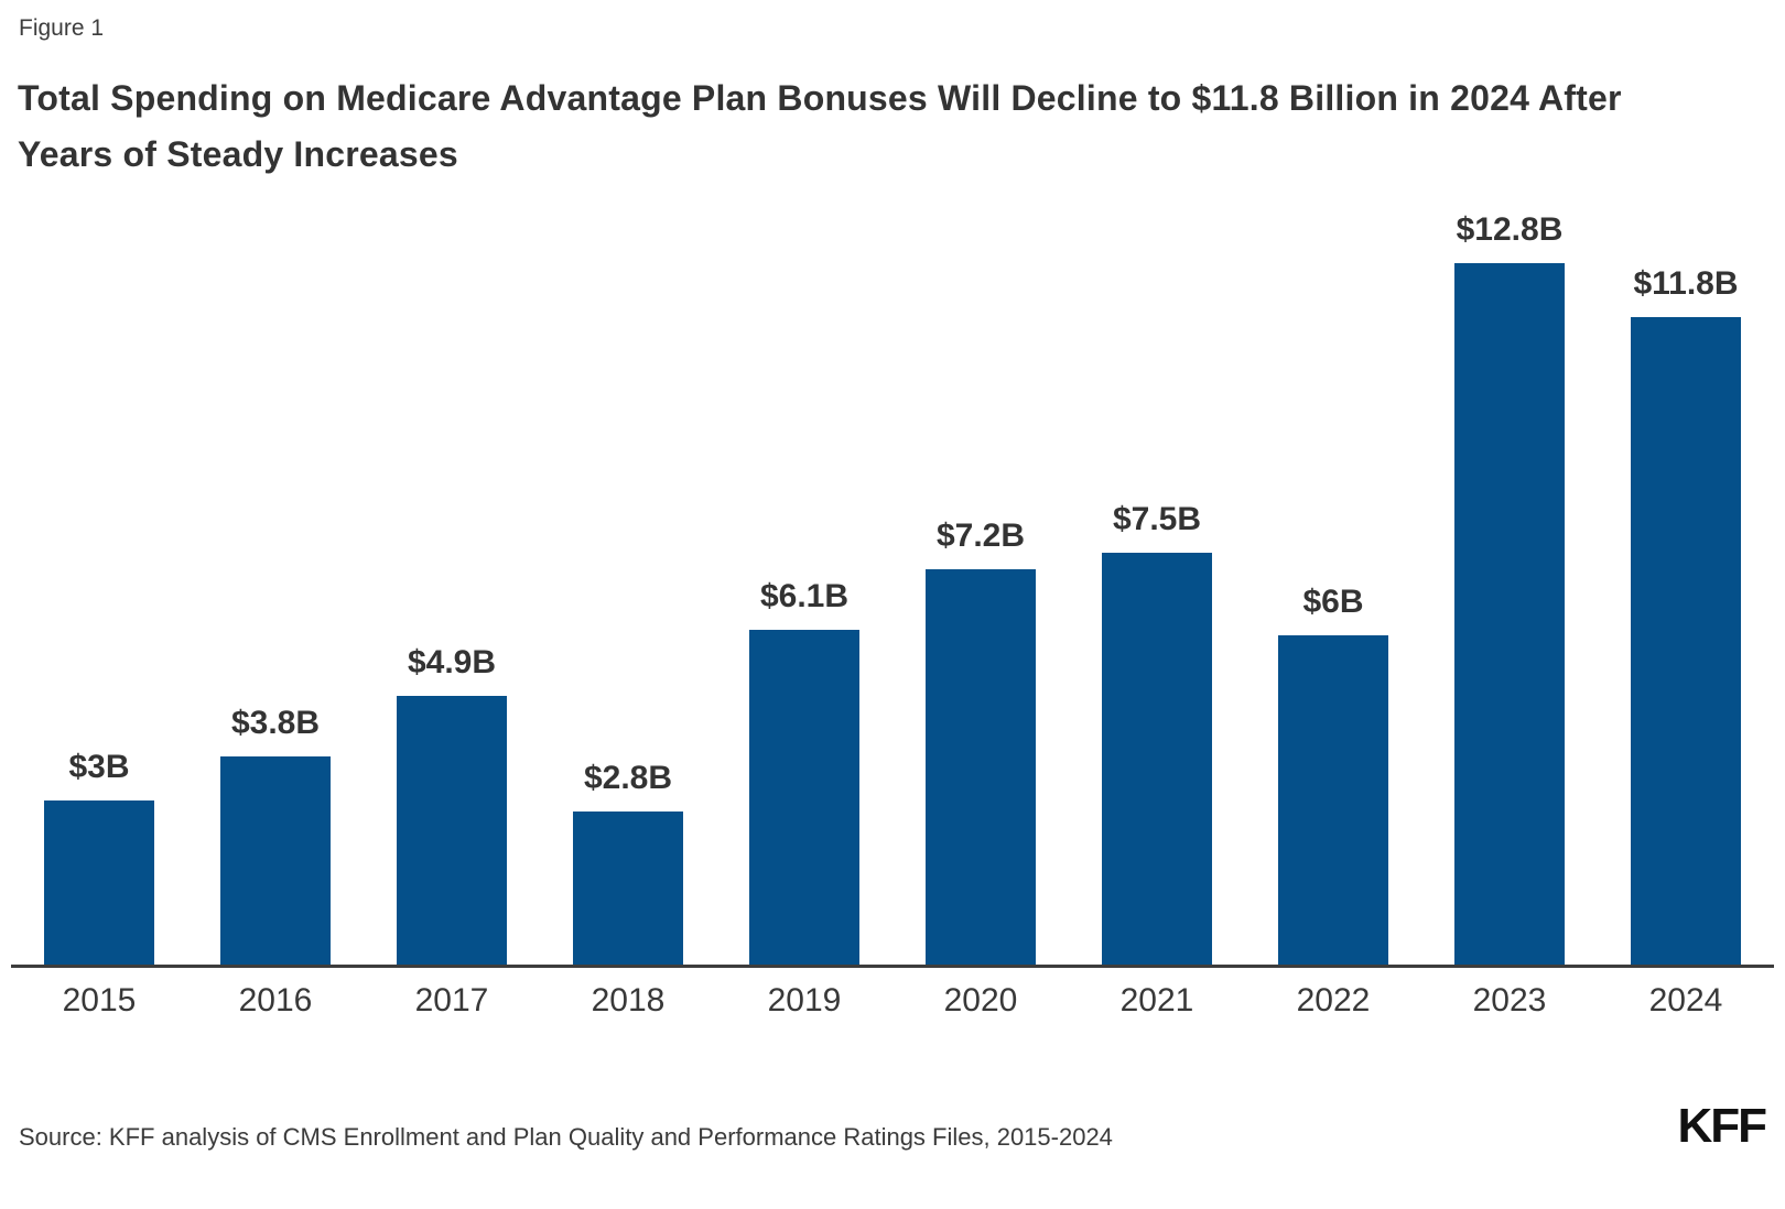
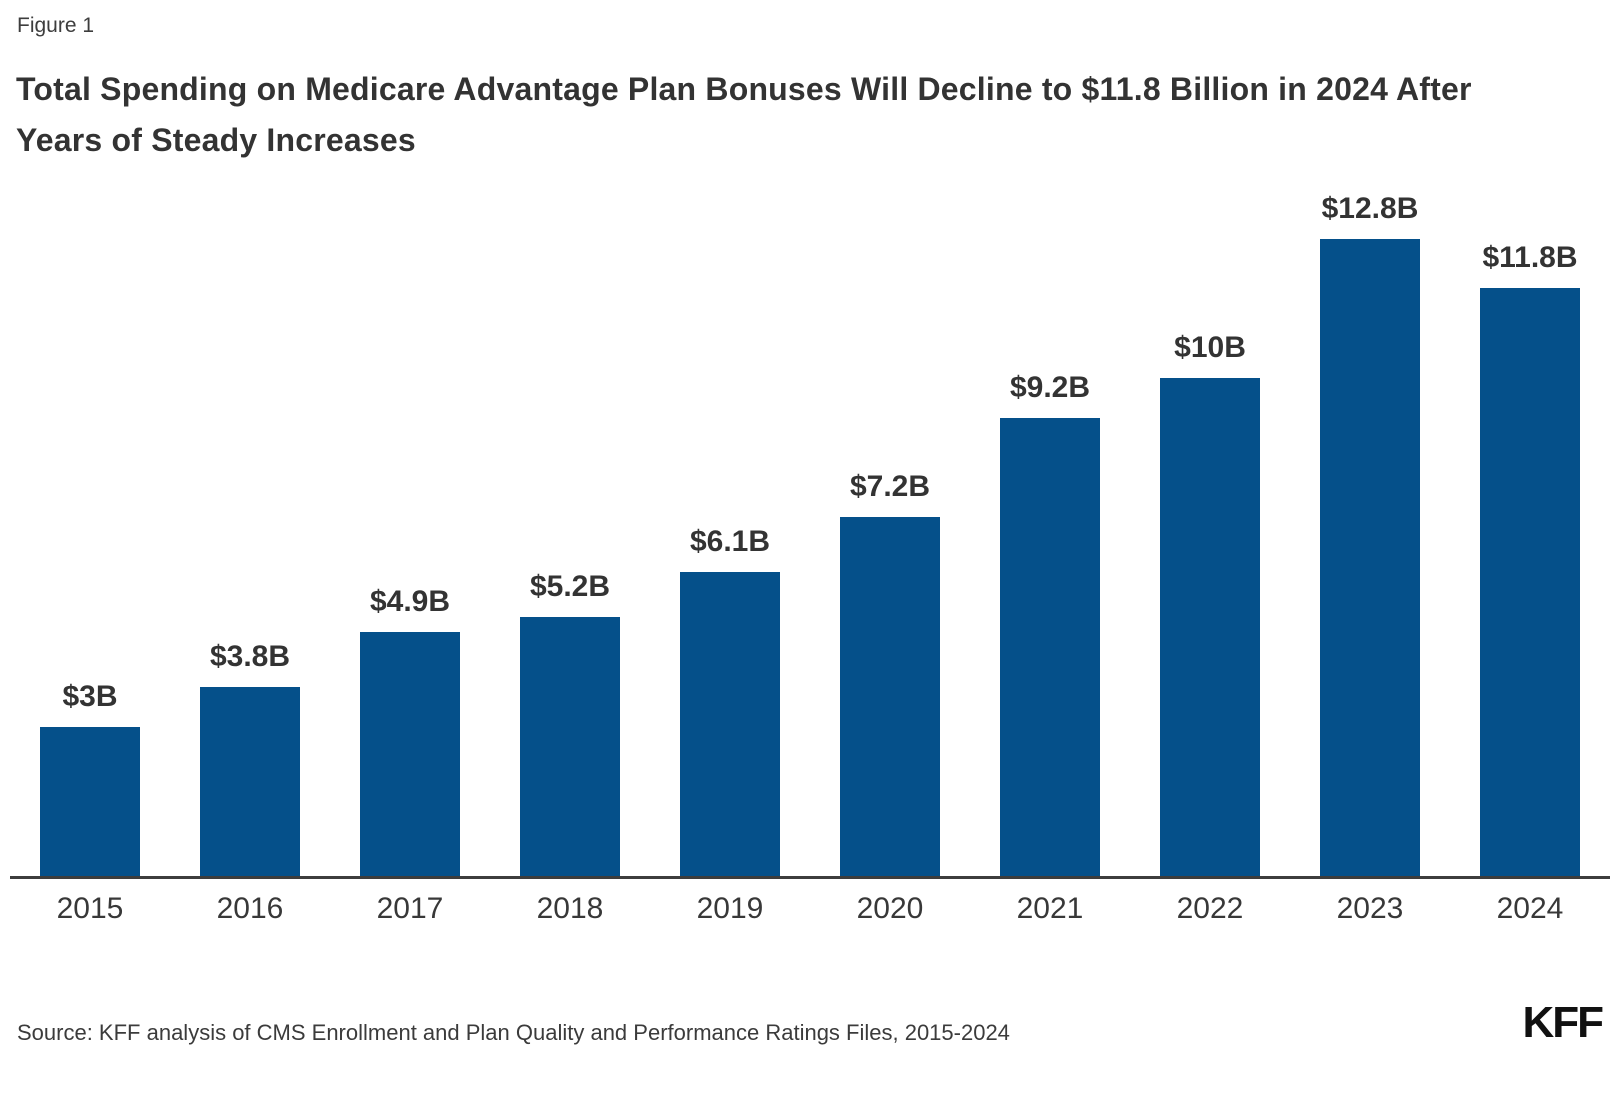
2018: $2.8B -> $5.2B
2021: $7.5B -> $9.2B
2022: $6B -> $10B
